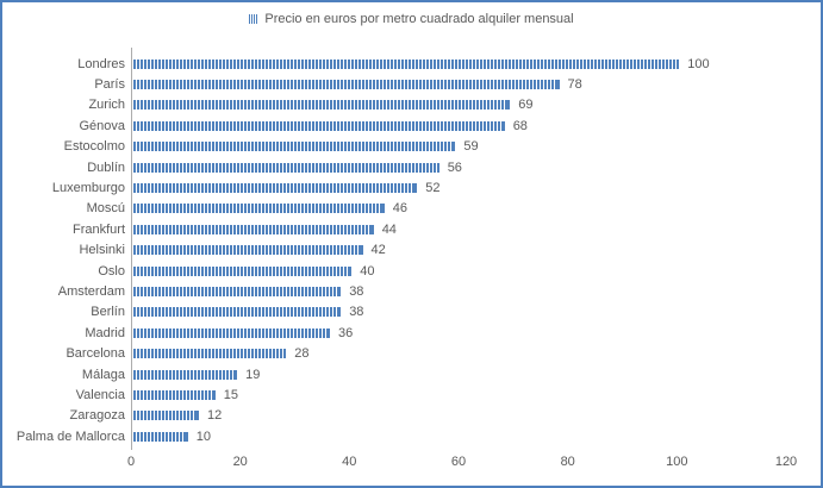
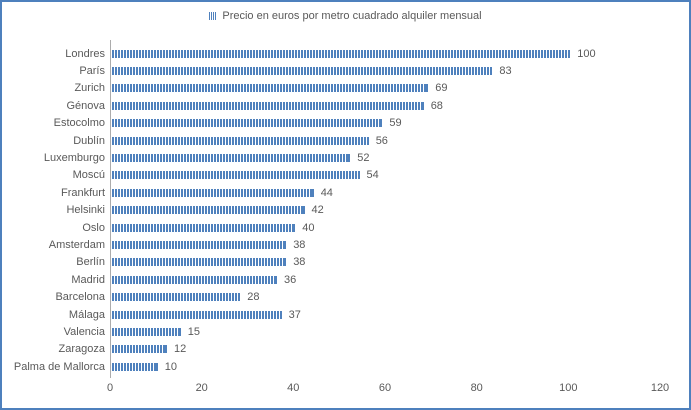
París: 78 -> 83
Moscú: 46 -> 54
Málaga: 19 -> 37
